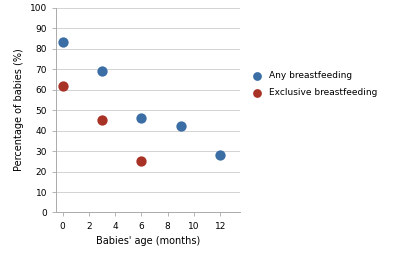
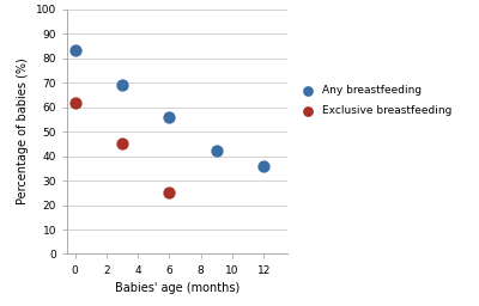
Any breastfeeding/6: 46 -> 56
Any breastfeeding/12: 28 -> 36
